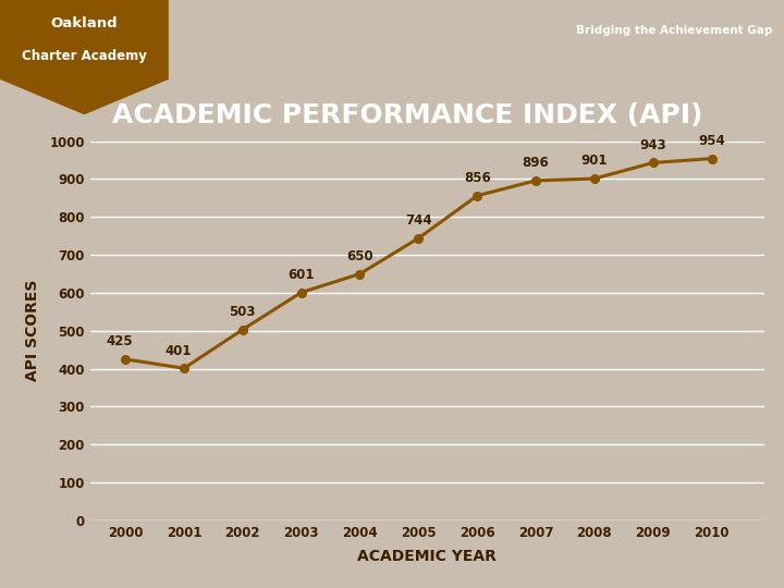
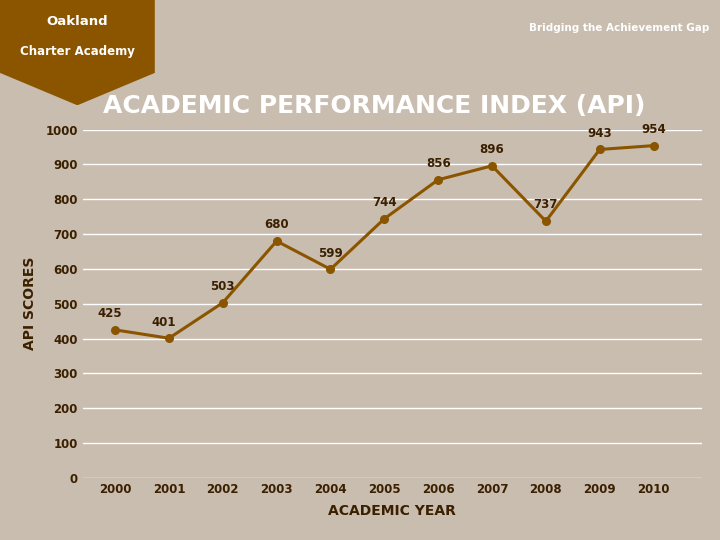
2003: 601 -> 680
2004: 650 -> 599
2008: 901 -> 737
